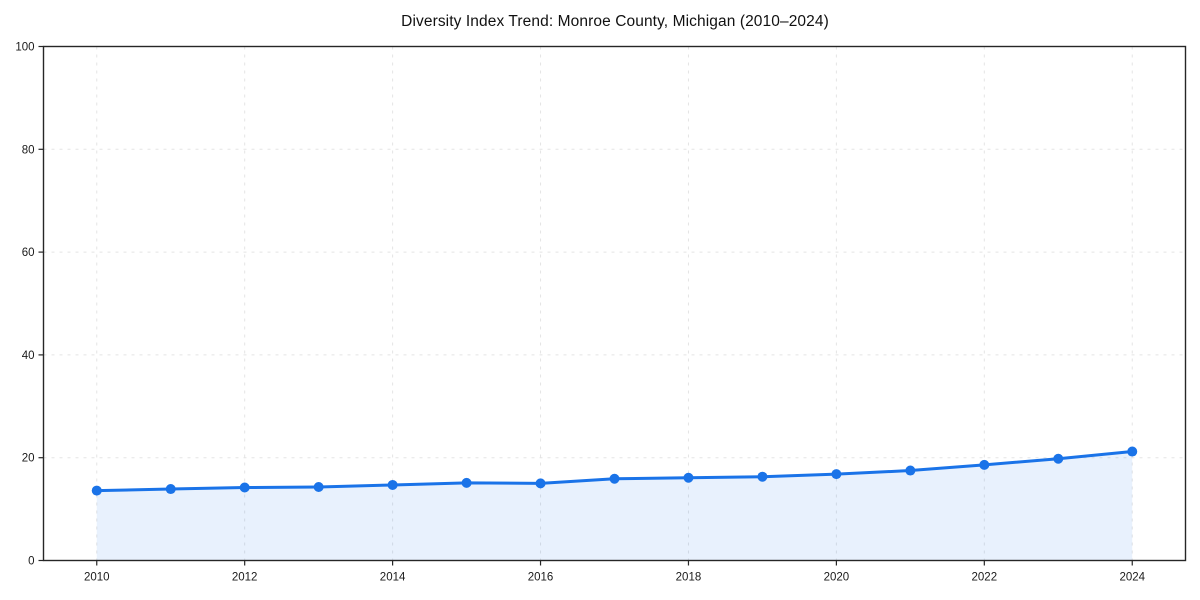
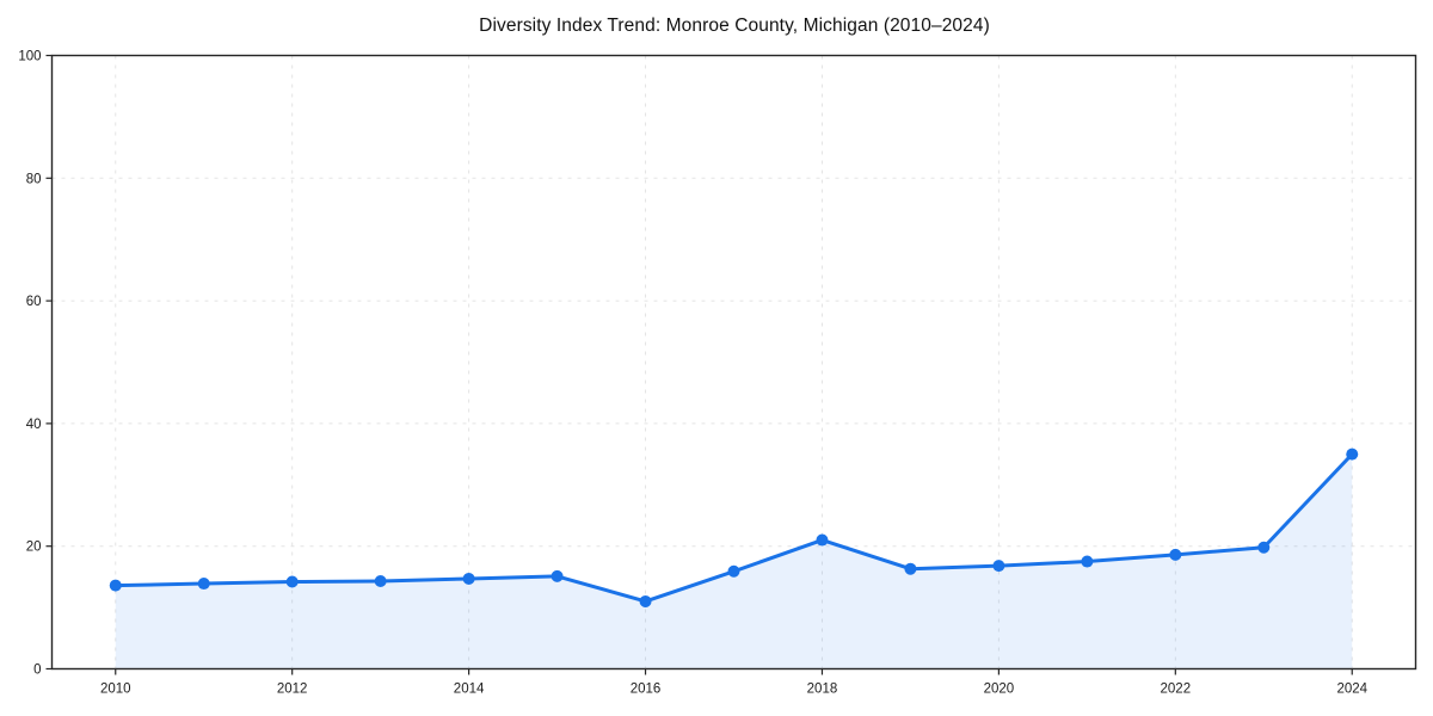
2016: 15 -> 11
2018: 16 -> 21
2024: 21 -> 35
